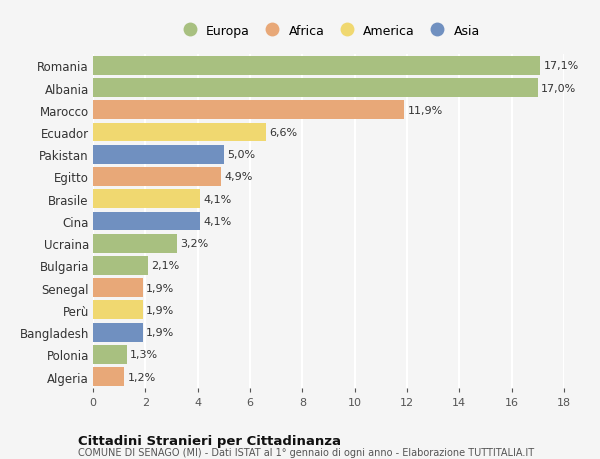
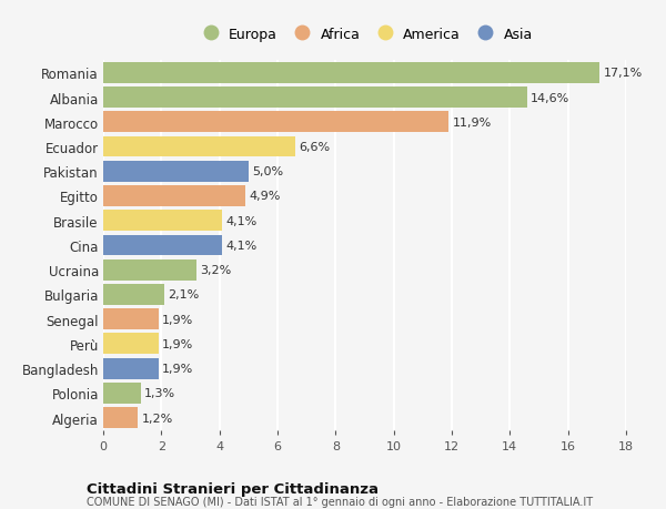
Albania: 17,0% -> 14,6%
